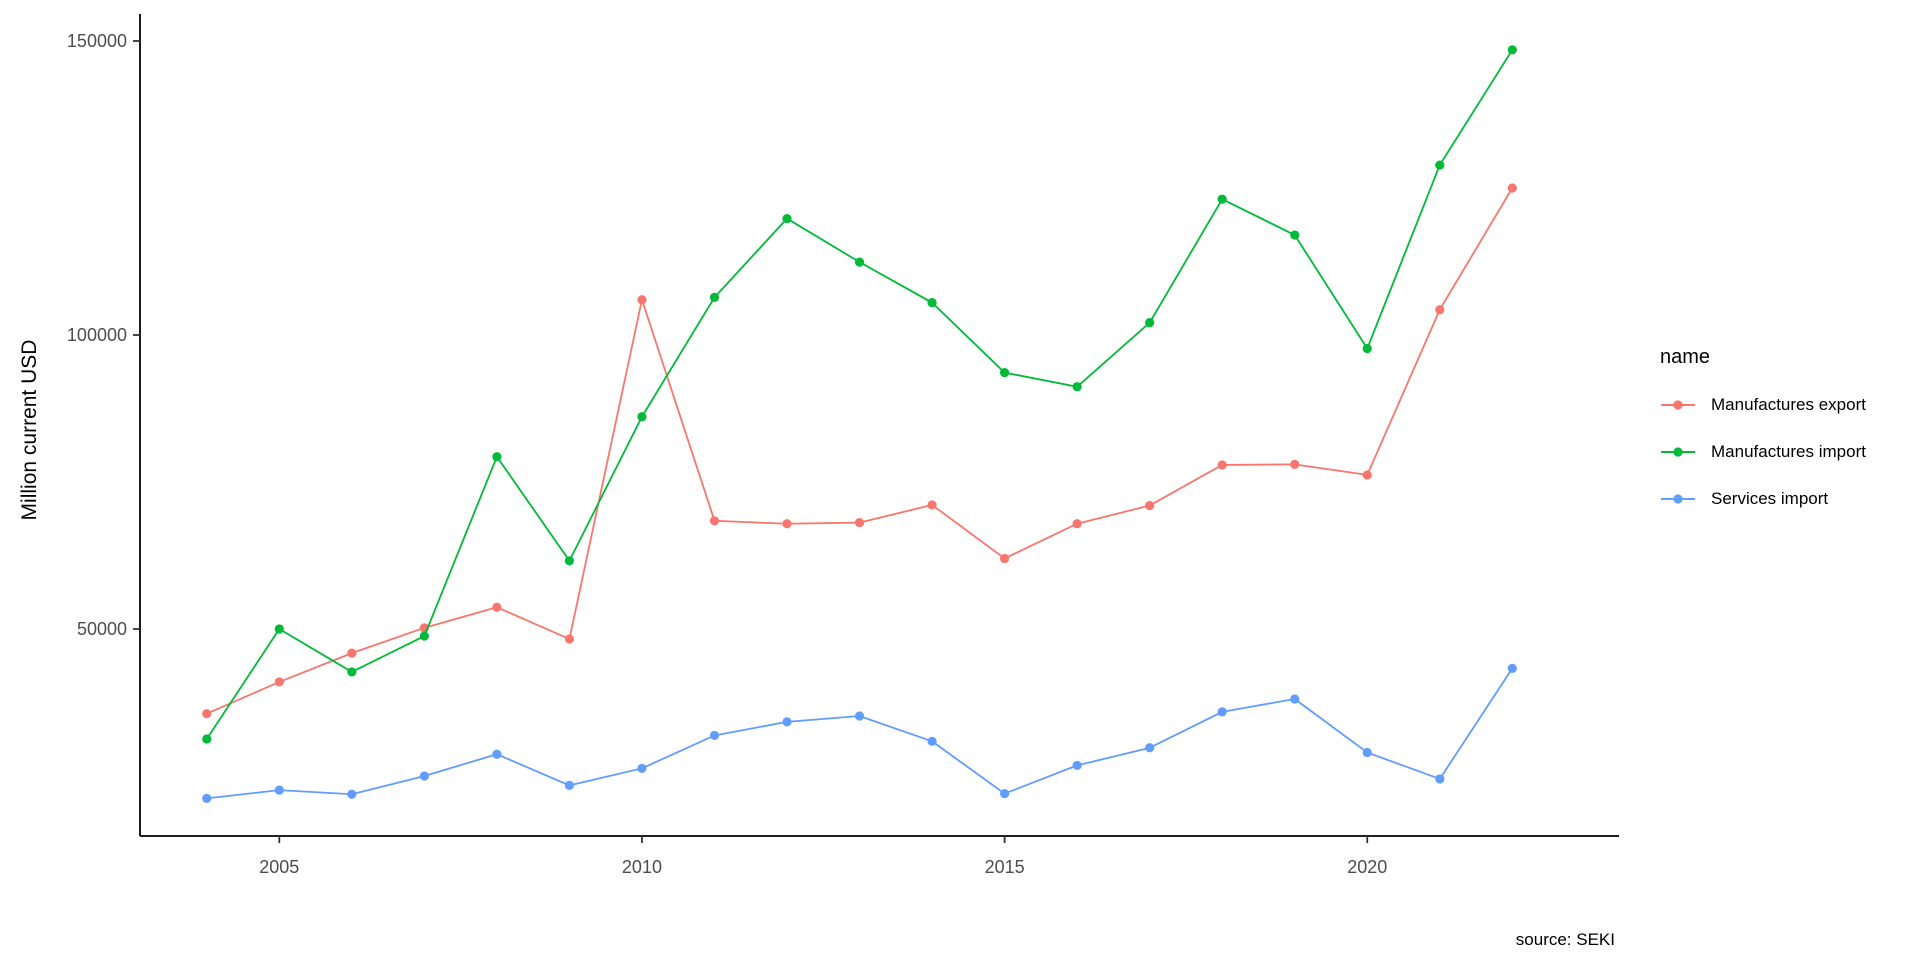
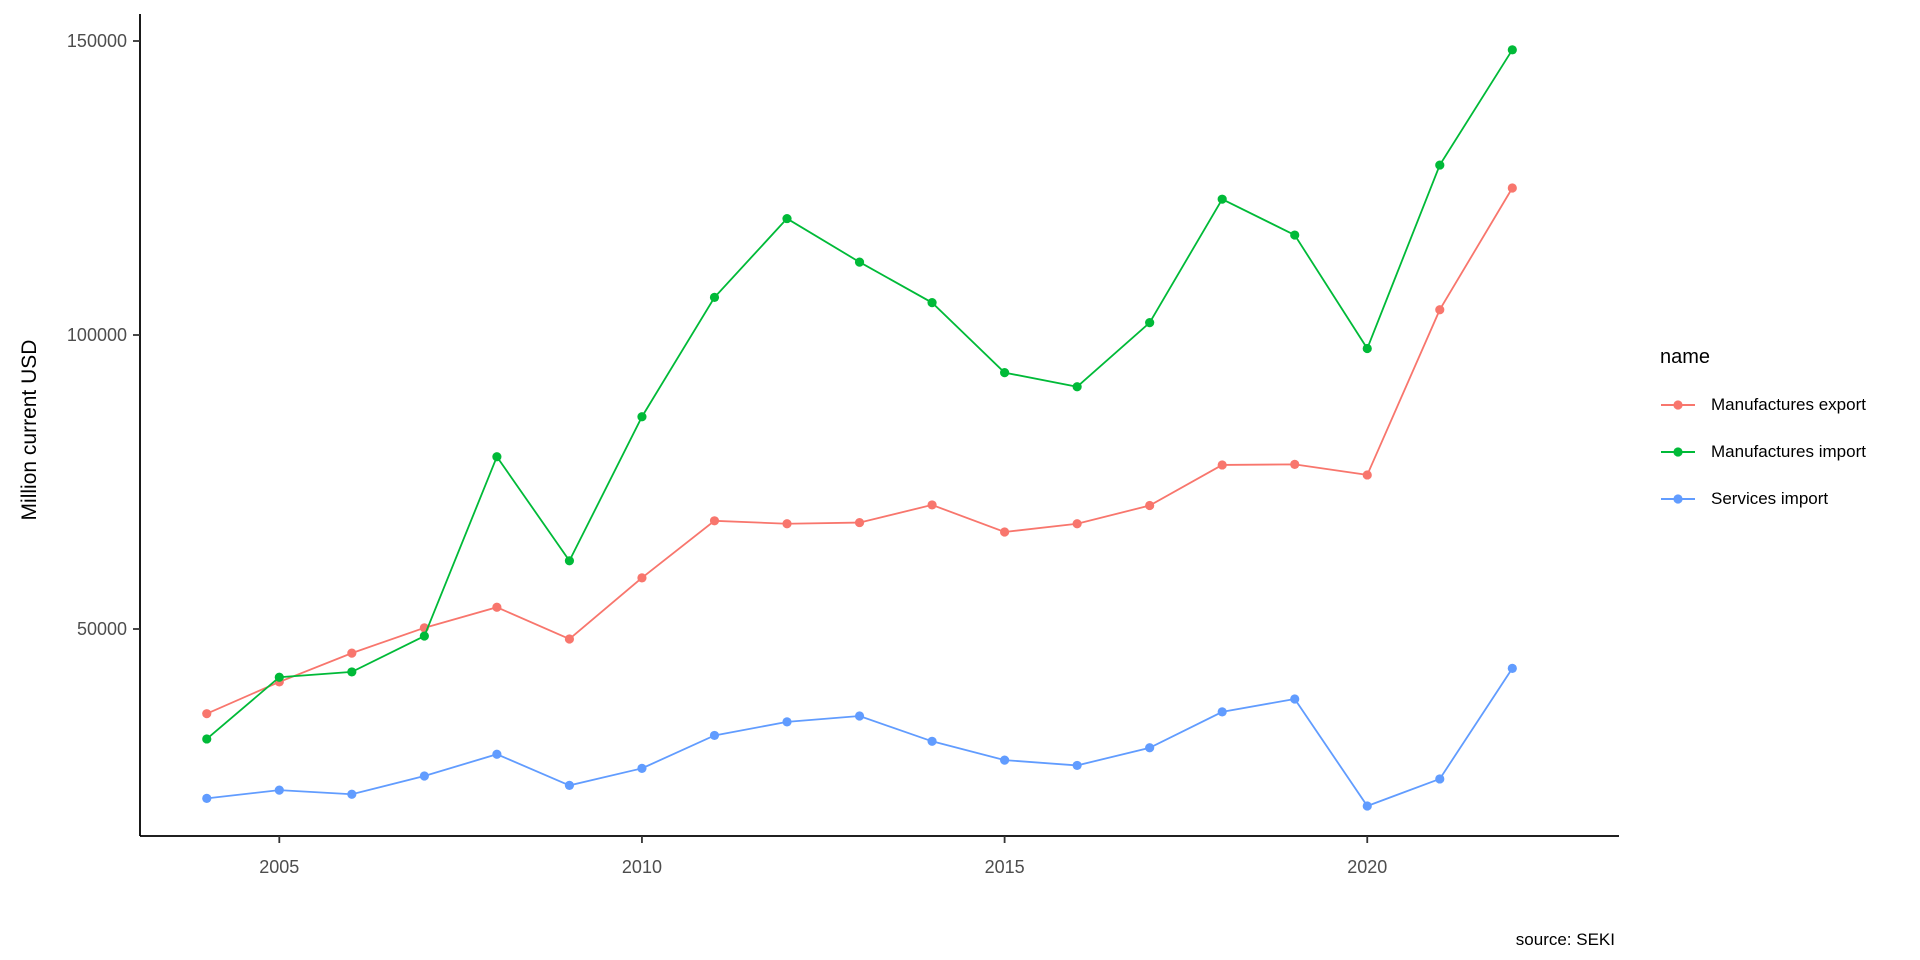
Manufactures import/2005: 50000 -> 42000
Manufactures export/2010: 106000 -> 59000
Manufactures export/2015: 62000 -> 66000
Services import/2015: 22000 -> 28000
Services import/2020: 29000 -> 20000
